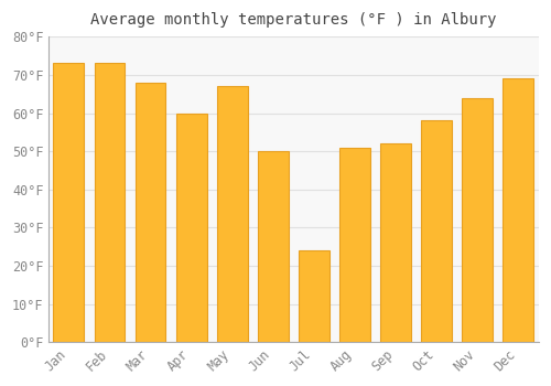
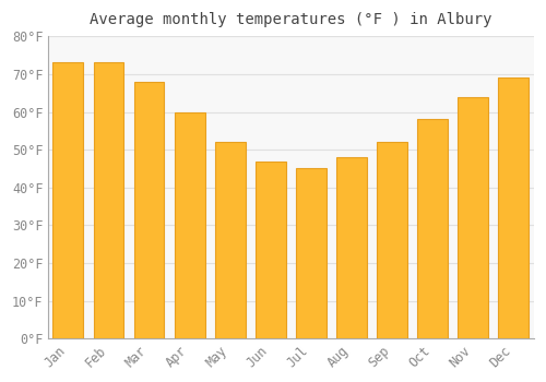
May: 67°F -> 52°F
Jun: 50°F -> 47°F
Jul: 24°F -> 45°F
Aug: 51°F -> 48°F
